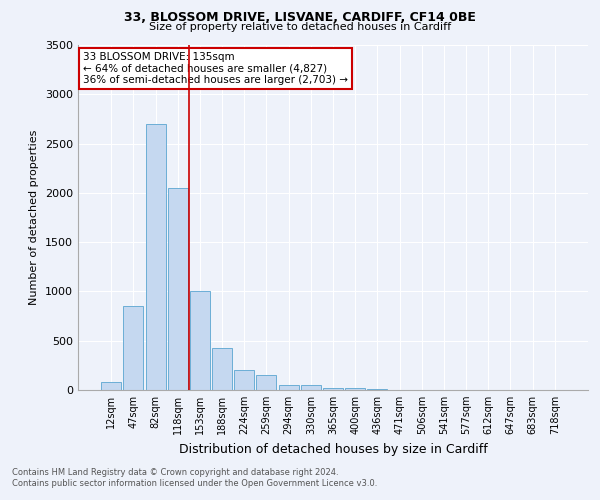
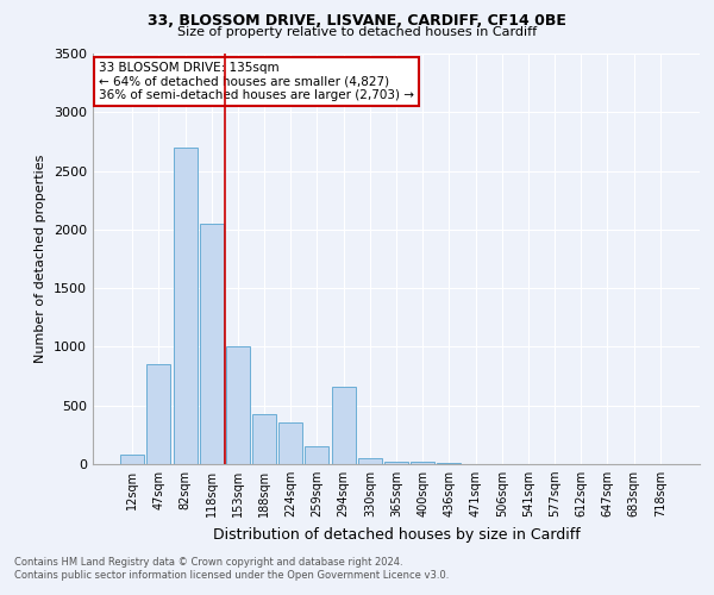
224sqm: 200 -> 360
294sqm: 60 -> 660
